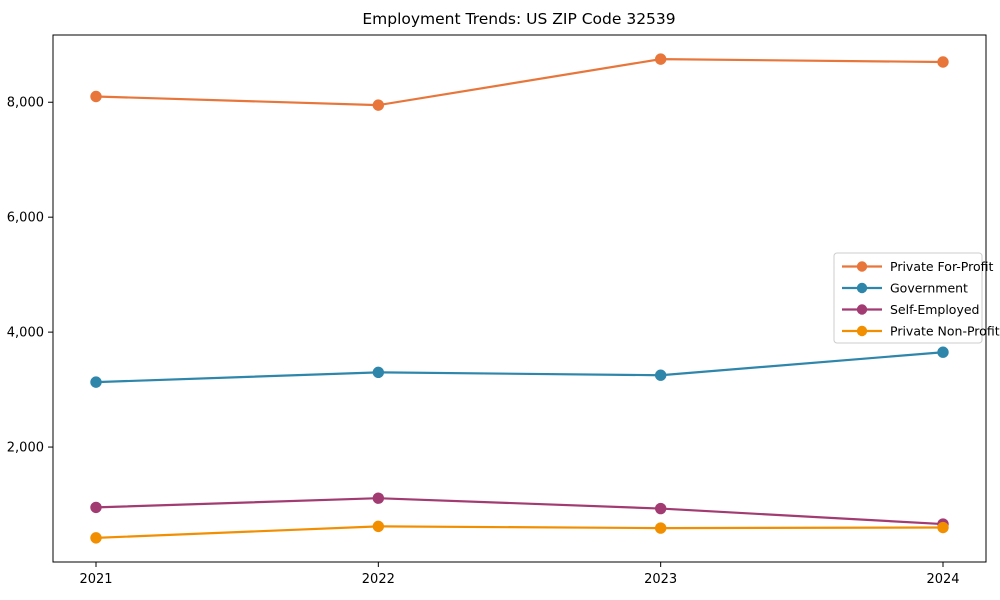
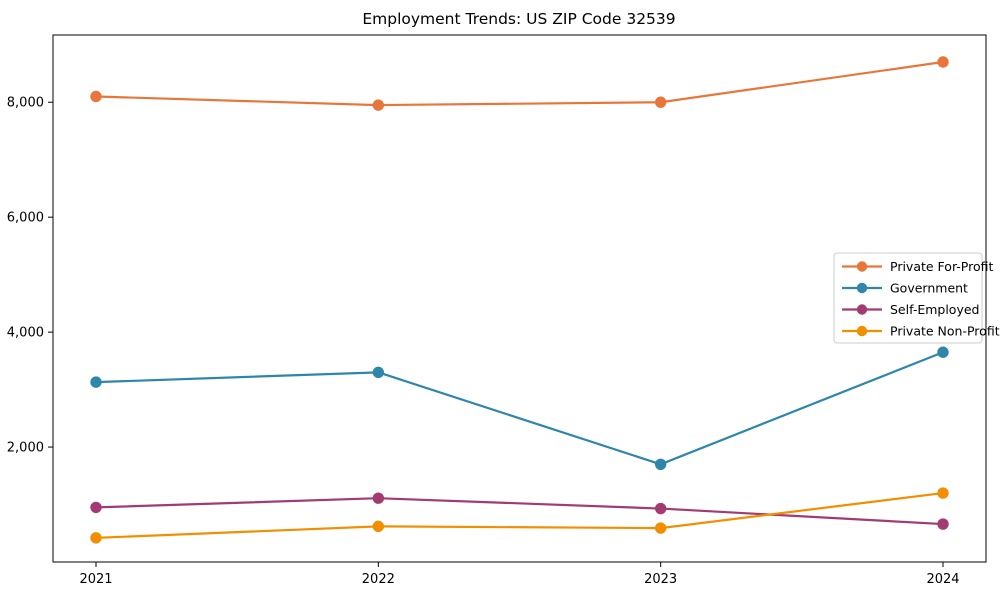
Private For-Profit/2023: 8800 -> 8000
Government/2023: 3200 -> 1700
Private Non-Profit/2024: 600 -> 1200
